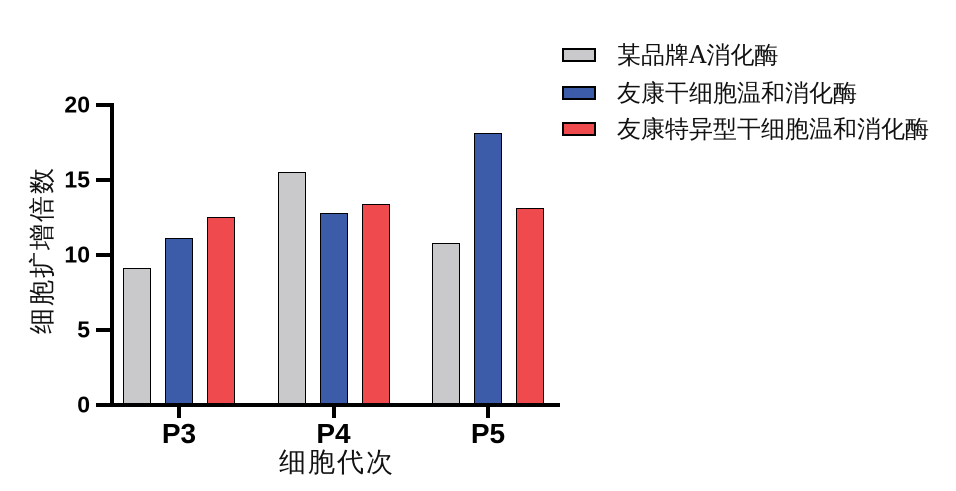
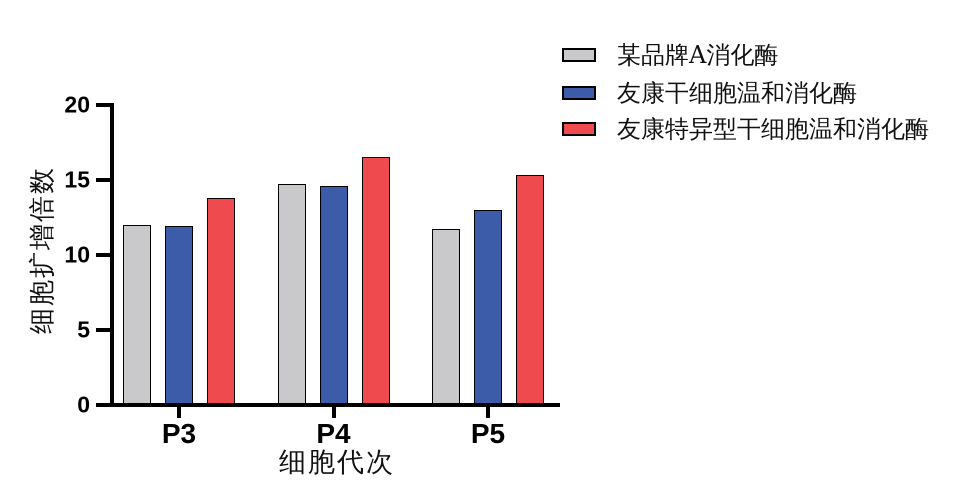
某品牌A消化酶/P3: 9.1 -> 12.0
友康干细胞温和消化酶/P3: 11.1 -> 11.9
友康特异型干细胞温和消化酶/P3: 12.5 -> 13.8
某品牌A消化酶/P4: 15.5 -> 14.7
友康干细胞温和消化酶/P4: 12.8 -> 14.6
友康特异型干细胞温和消化酶/P4: 13.4 -> 16.5
某品牌A消化酶/P5: 10.8 -> 11.7
友康干细胞温和消化酶/P5: 18.1 -> 13.0
友康特异型干细胞温和消化酶/P5: 13.1 -> 15.3
